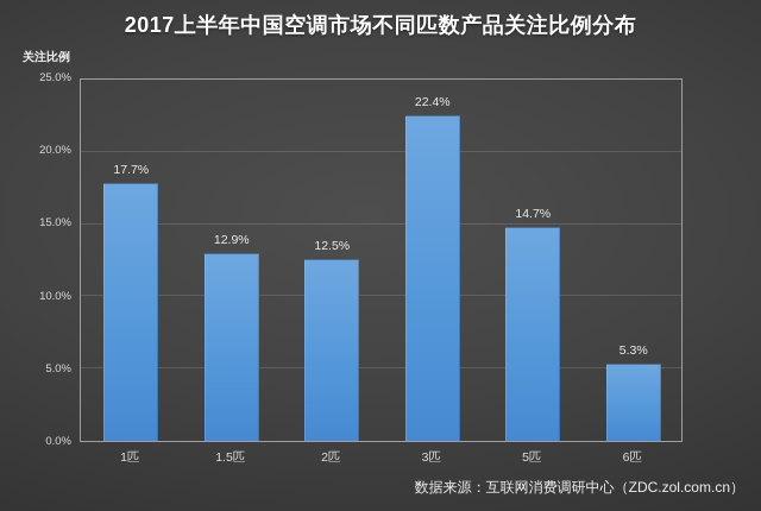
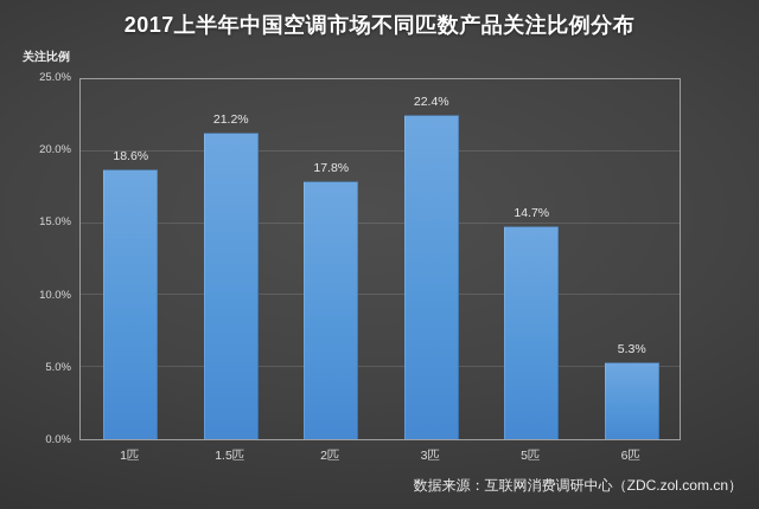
1匹: 17.7% -> 18.6%
1.5匹: 12.9% -> 21.2%
2匹: 12.5% -> 17.8%
